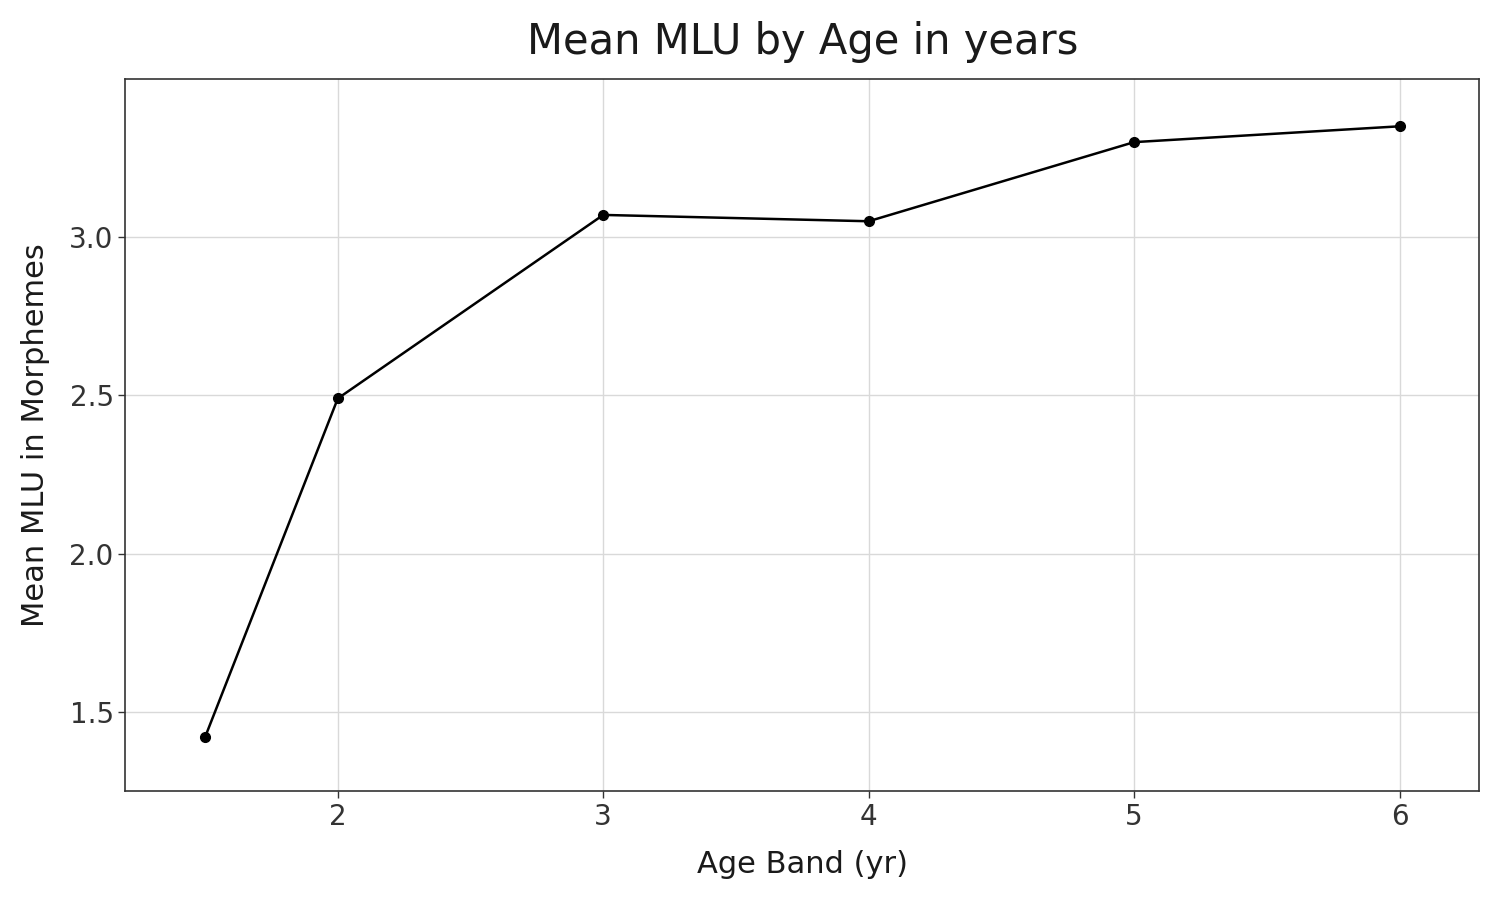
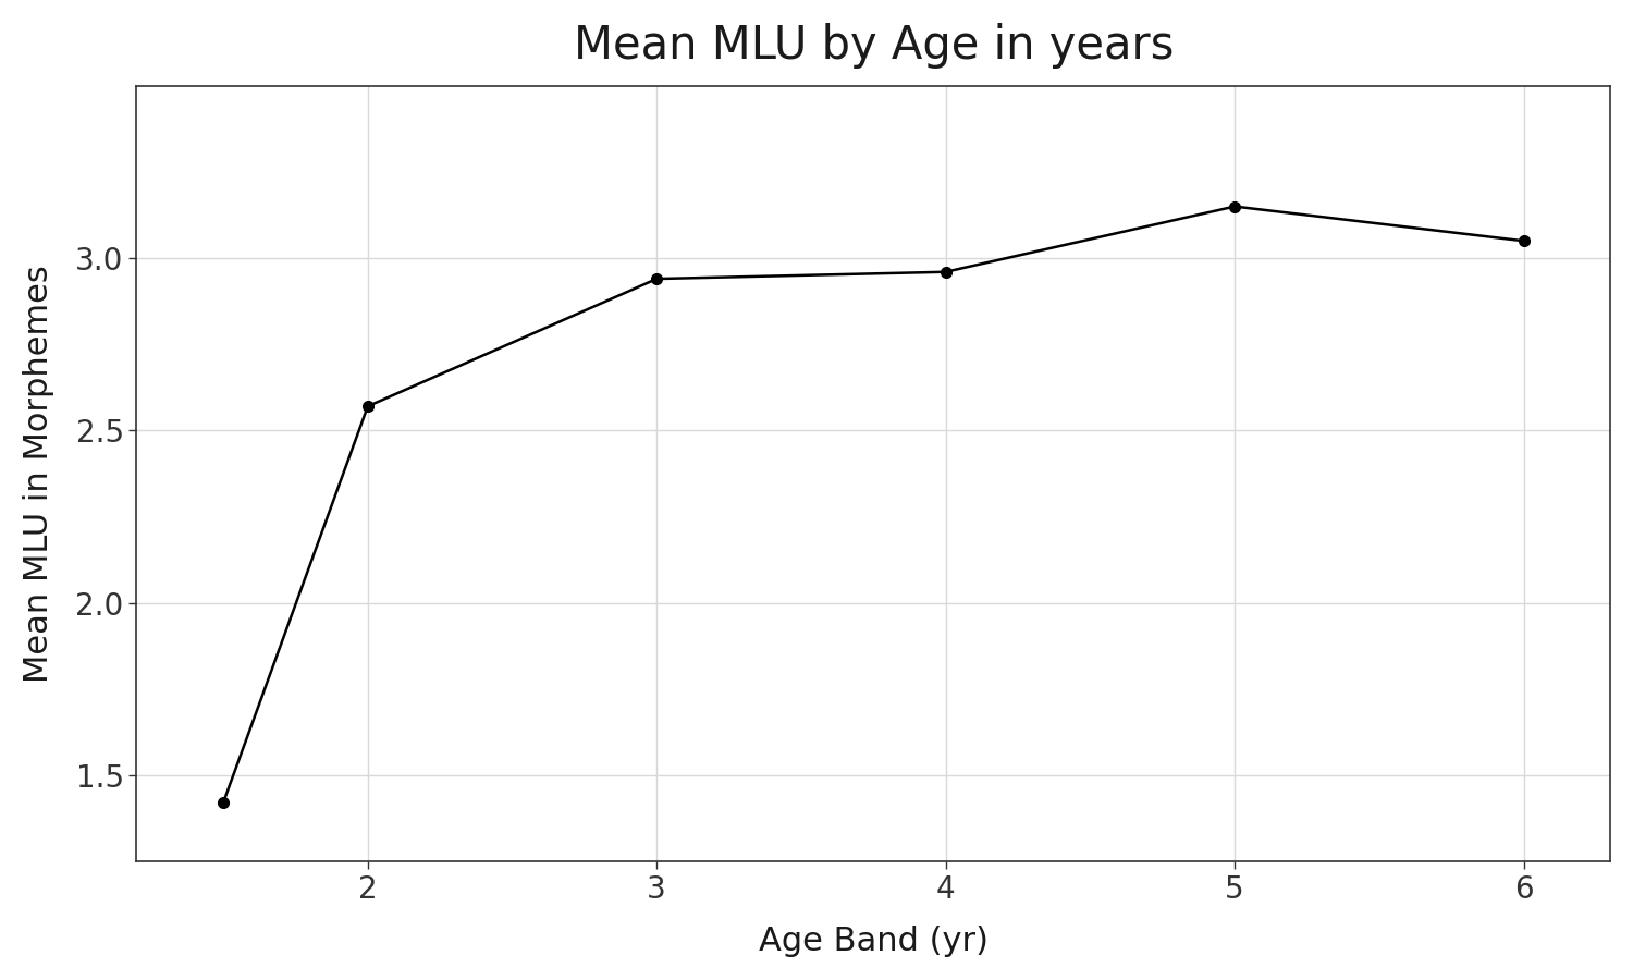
2: 2.49 -> 2.57
3: 3.07 -> 2.94
4: 3.05 -> 2.96
5: 3.30 -> 3.15
6: 3.35 -> 3.05
